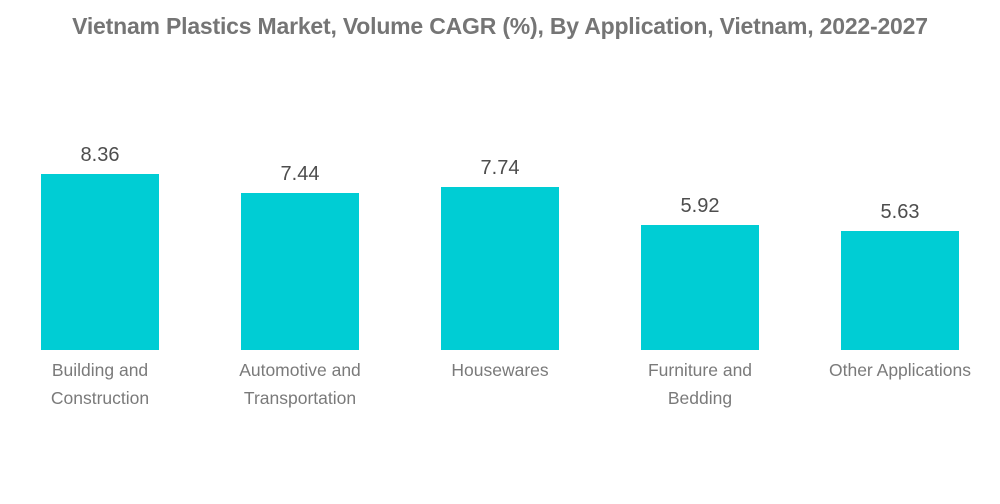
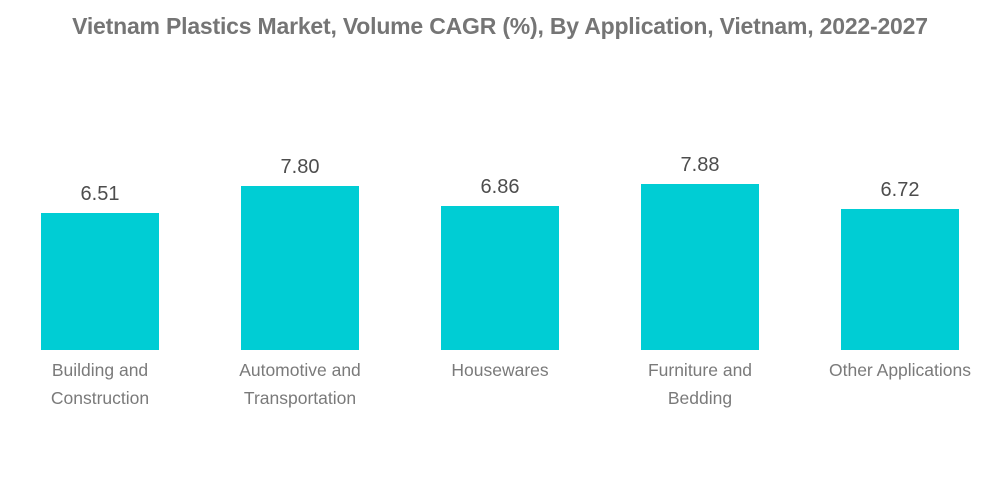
Building and Construction: 8.36 -> 6.51
Automotive and Transportation: 7.44 -> 7.80
Housewares: 7.74 -> 6.86
Furniture and Bedding: 5.92 -> 7.88
Other Applications: 5.63 -> 6.72
